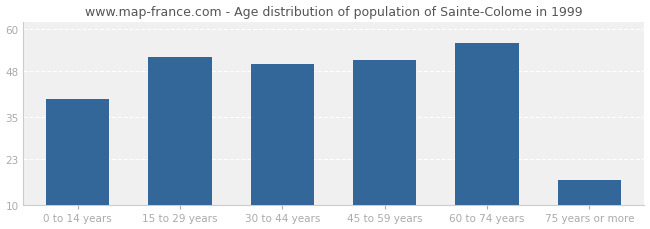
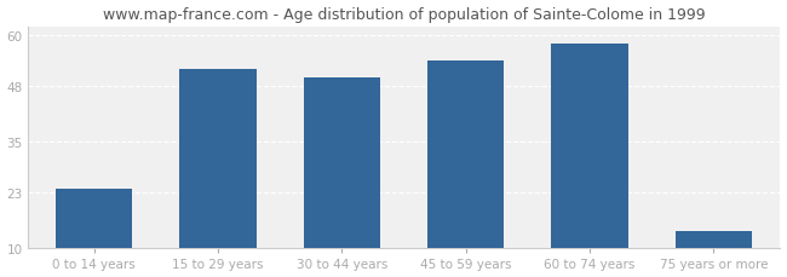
0 to 14 years: 40 -> 24
45 to 59 years: 51 -> 54
60 to 74 years: 56 -> 58
75 years or more: 17 -> 14
